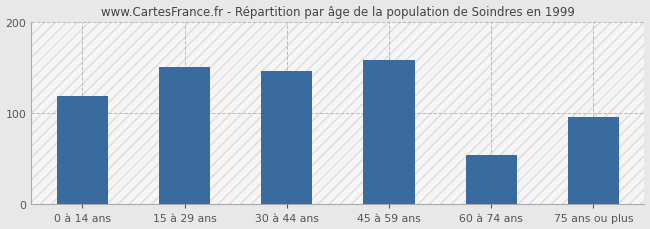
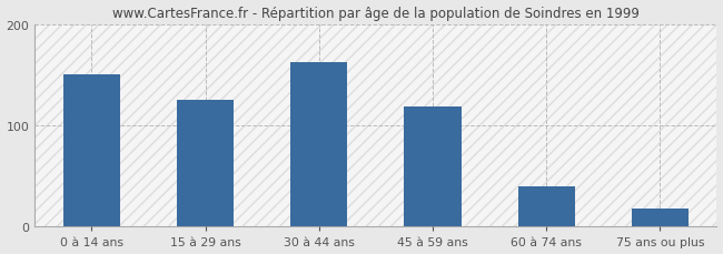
0 à 14 ans: 118 -> 150
15 à 29 ans: 150 -> 125
30 à 44 ans: 146 -> 162
45 à 59 ans: 158 -> 118
60 à 74 ans: 54 -> 40
75 ans ou plus: 96 -> 18
